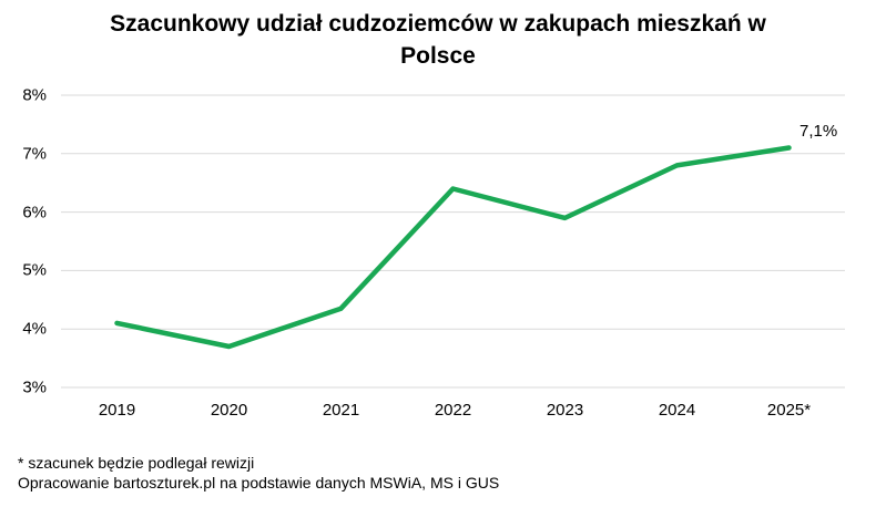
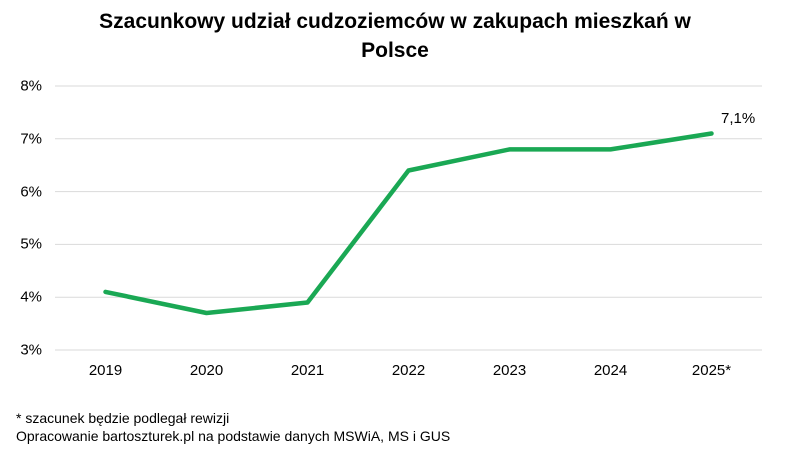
2021: 4.3% -> 3.9%
2023: 5.9% -> 6.8%
